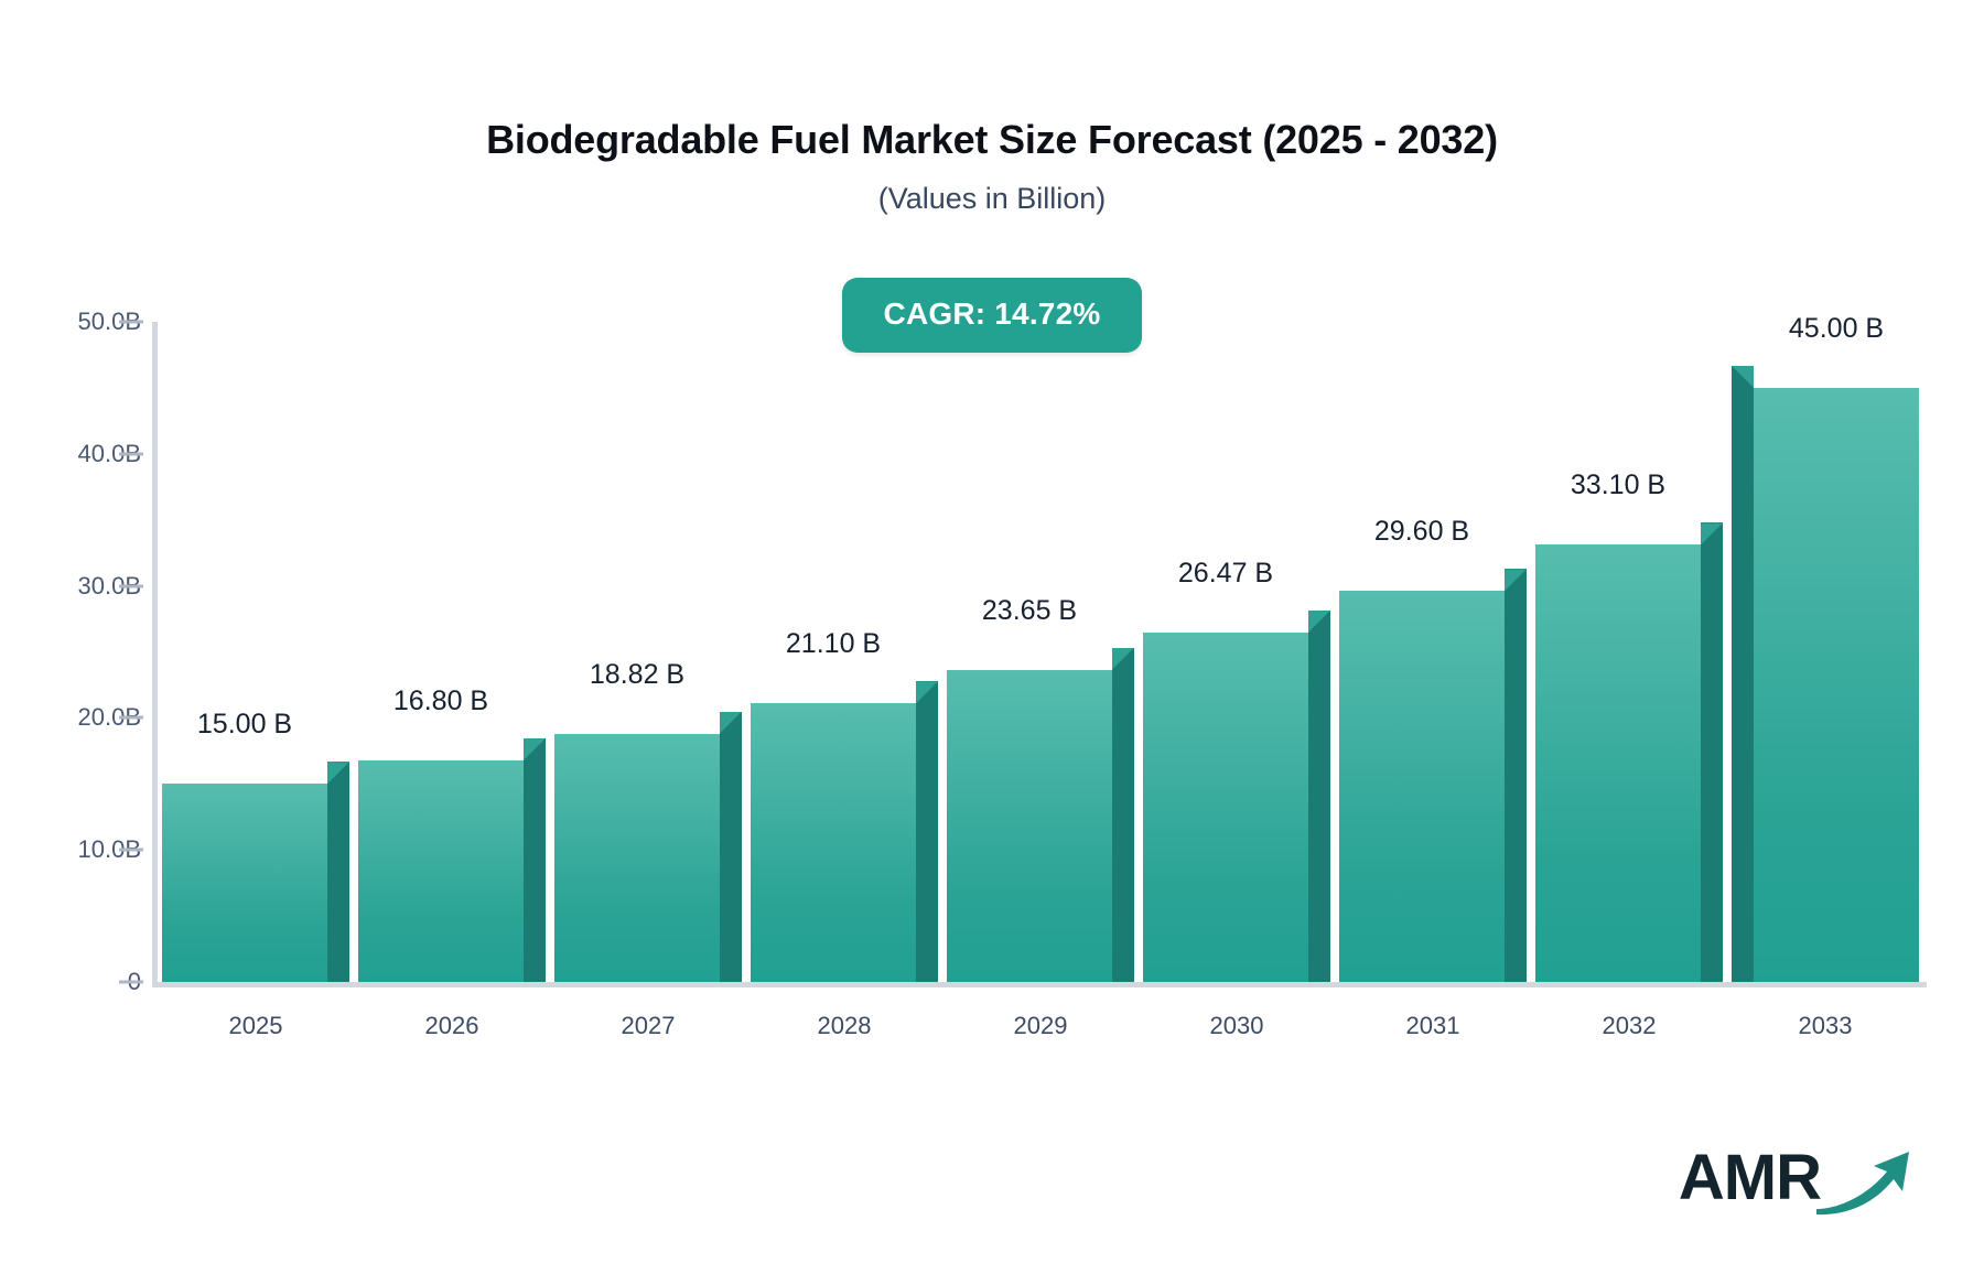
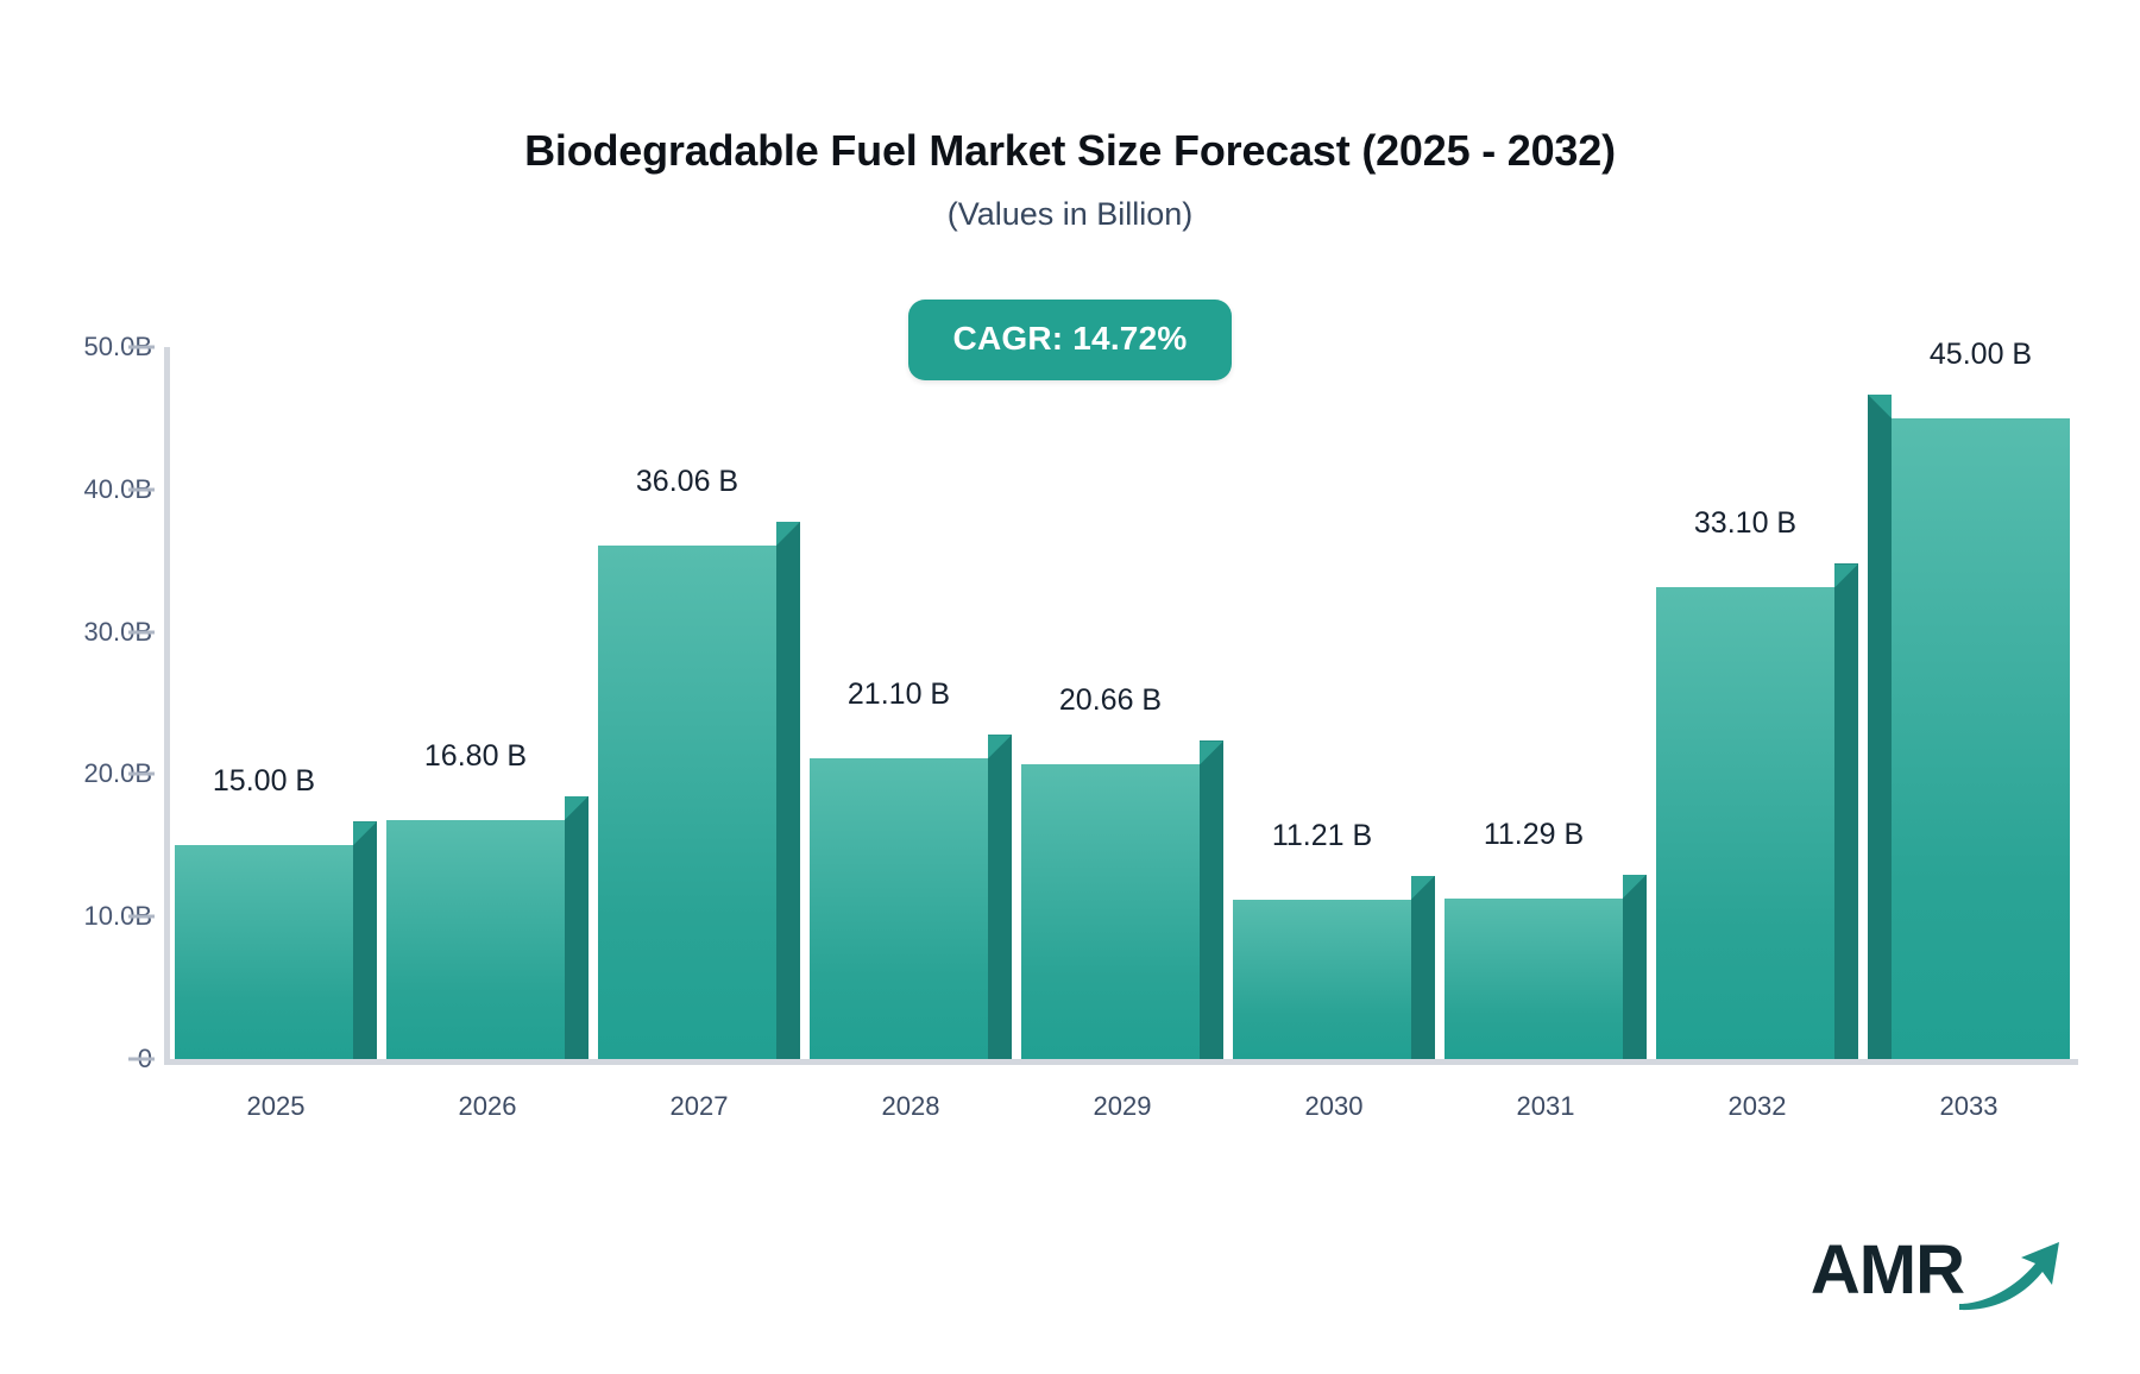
2027: 18.82 -> 36.06
2029: 23.65 -> 20.66
2030: 26.47 -> 11.21
2031: 29.60 -> 11.29
